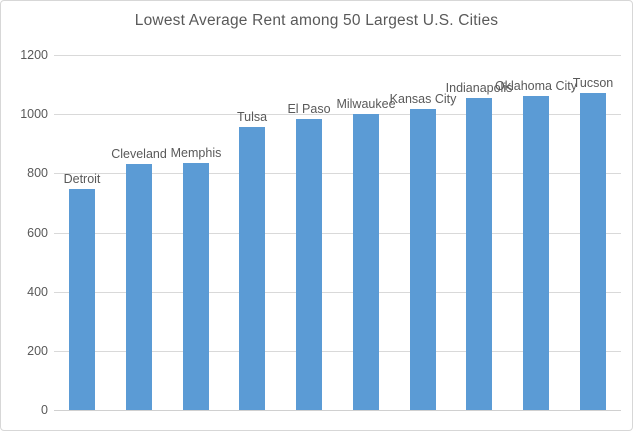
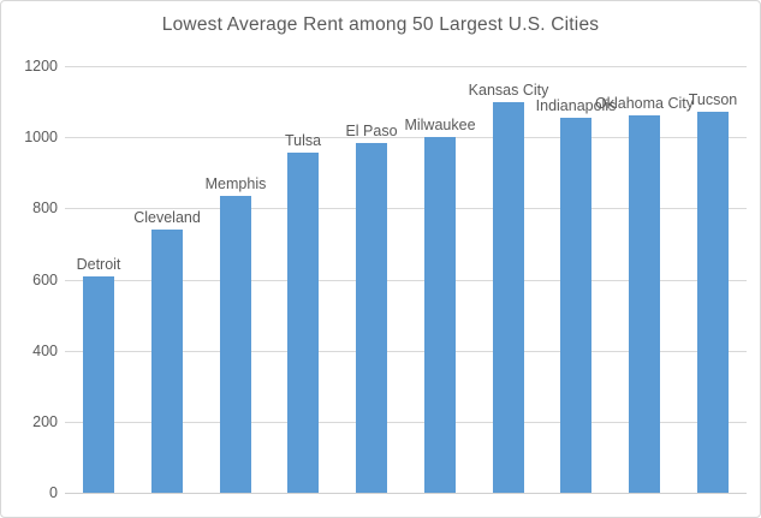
Detroit: 750 -> 610
Cleveland: 830 -> 740
Kansas City: 1020 -> 1100
